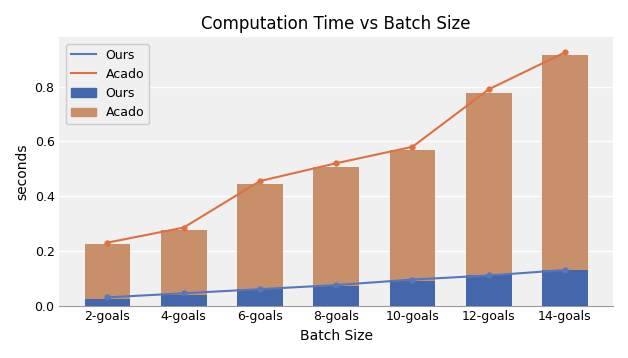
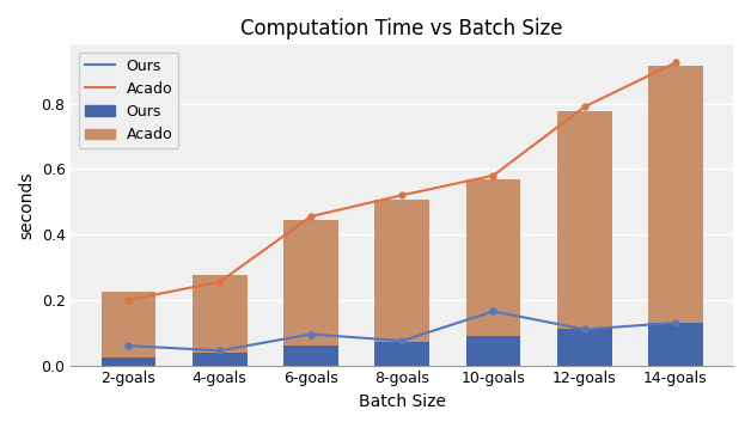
Ours/2-goals: 0.030 -> 0.060
Acado/2-goals: 0.230 -> 0.200
Acado/4-goals: 0.285 -> 0.255
Ours/6-goals: 0.060 -> 0.095
Ours/10-goals: 0.095 -> 0.165
